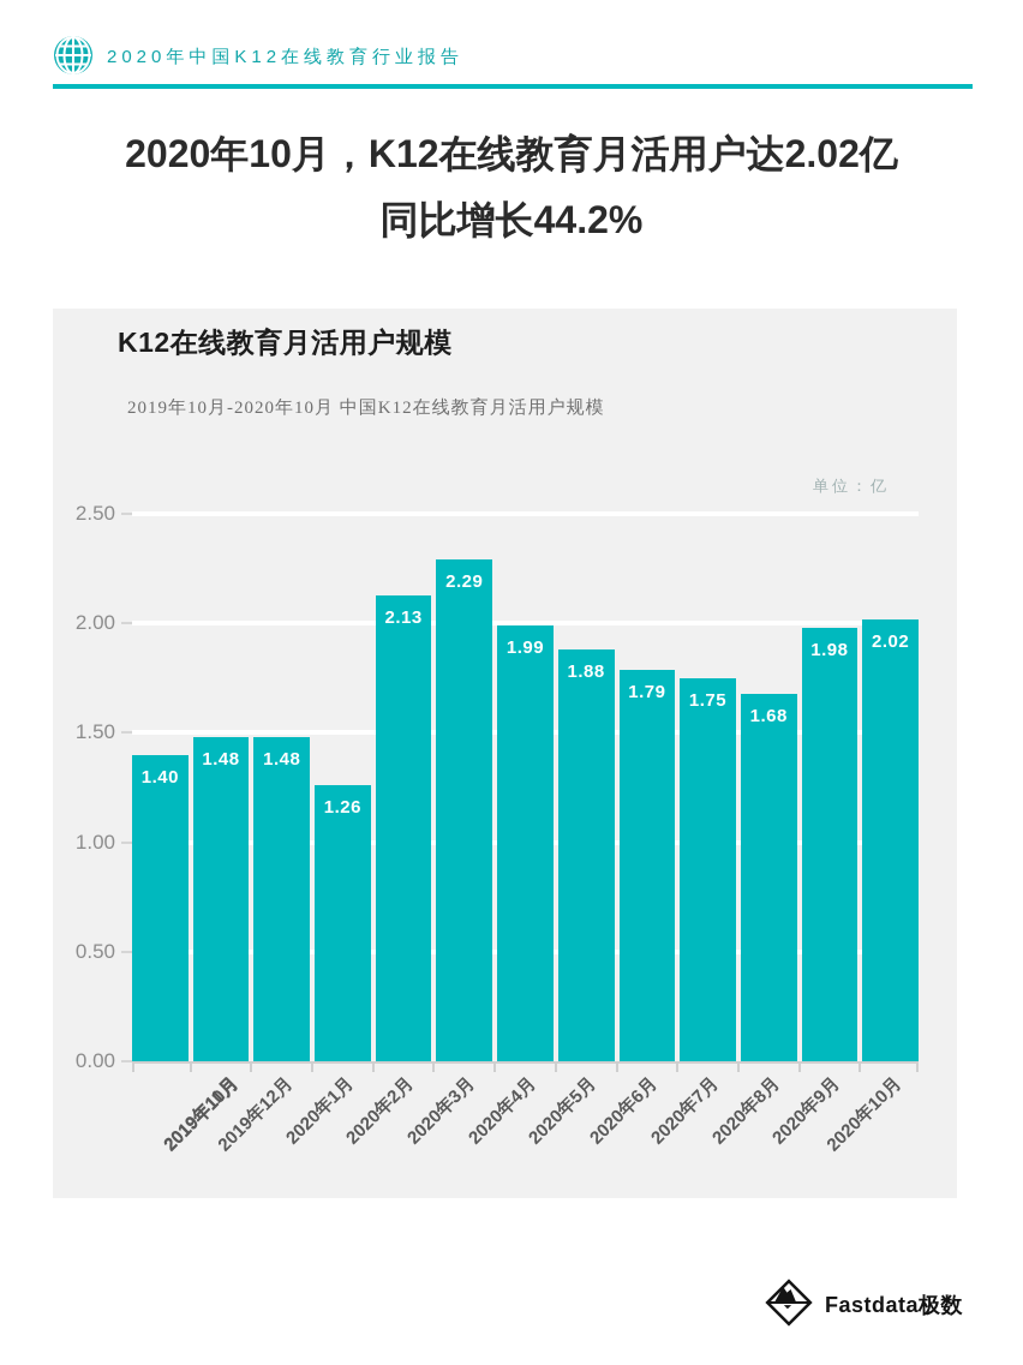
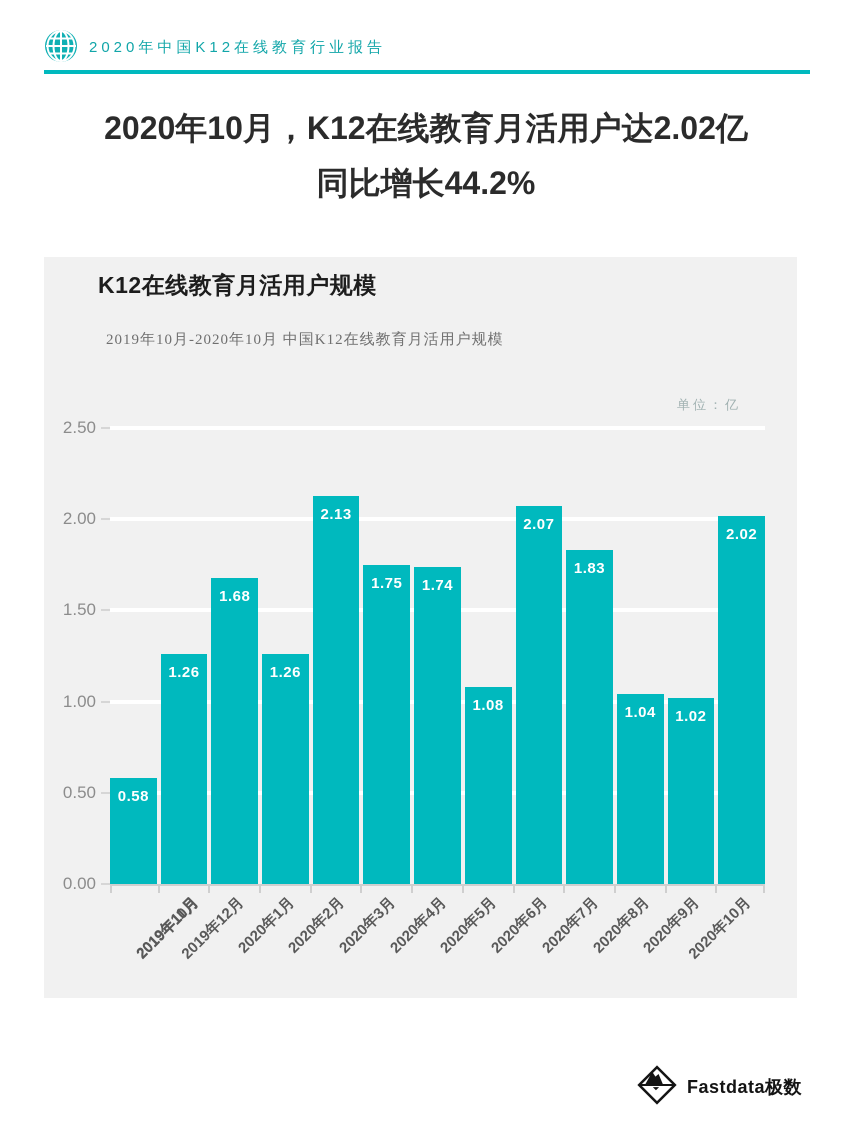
2019年10月: 1.40 -> 0.58
2019年11月: 1.48 -> 1.26
2019年12月: 1.48 -> 1.68
2020年3月: 2.29 -> 1.75
2020年4月: 1.99 -> 1.74
2020年5月: 1.88 -> 1.08
2020年6月: 1.79 -> 2.07
2020年7月: 1.75 -> 1.83
2020年8月: 1.68 -> 1.04
2020年9月: 1.98 -> 1.02
